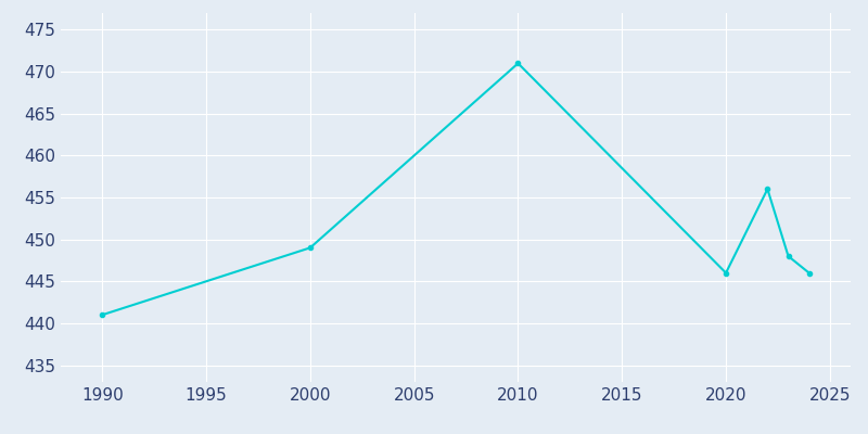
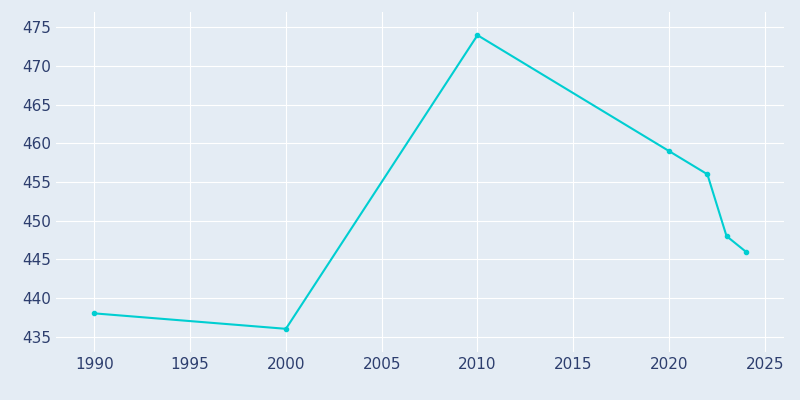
1990: 441 -> 438
2000: 449 -> 436
2010: 471 -> 474
2020: 446 -> 459
